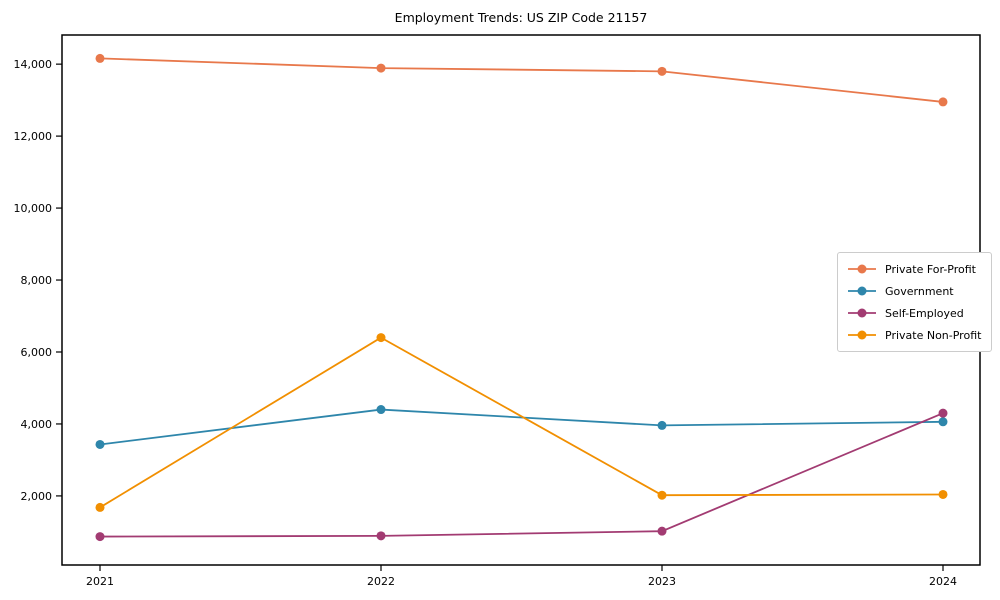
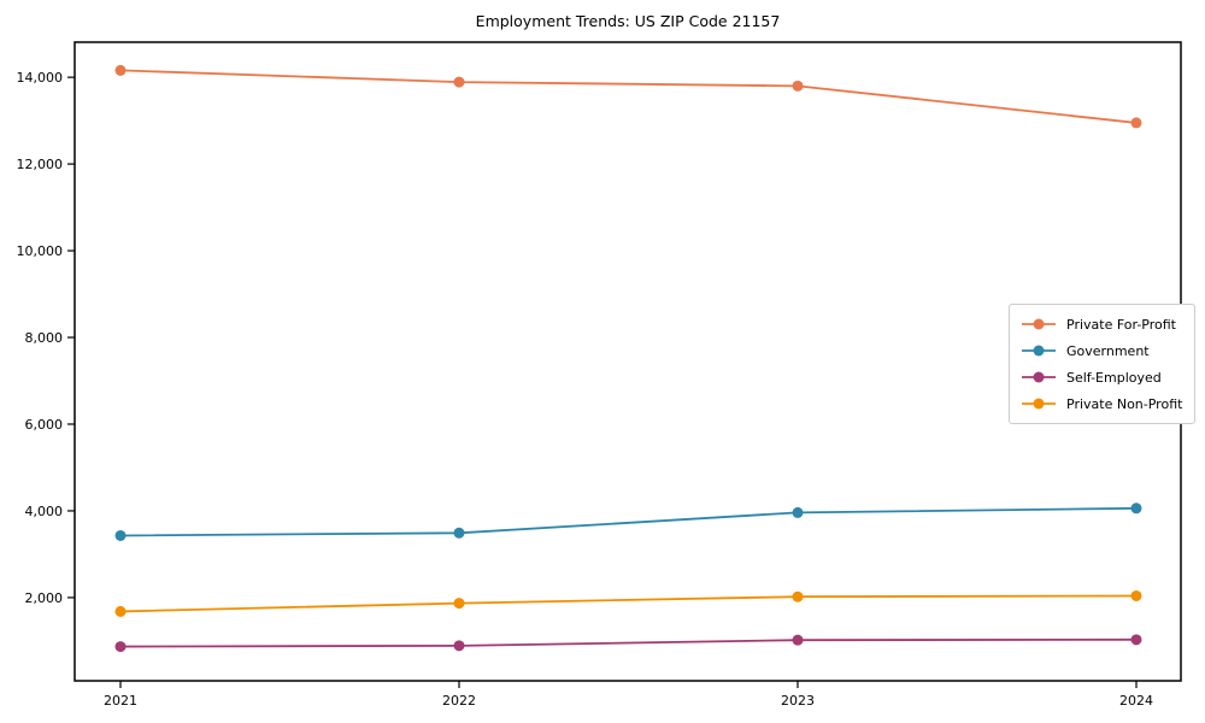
Government/2022: 4400 -> 3500
Private Non-Profit/2022: 6400 -> 1900
Self-Employed/2024: 4300 -> 1000
